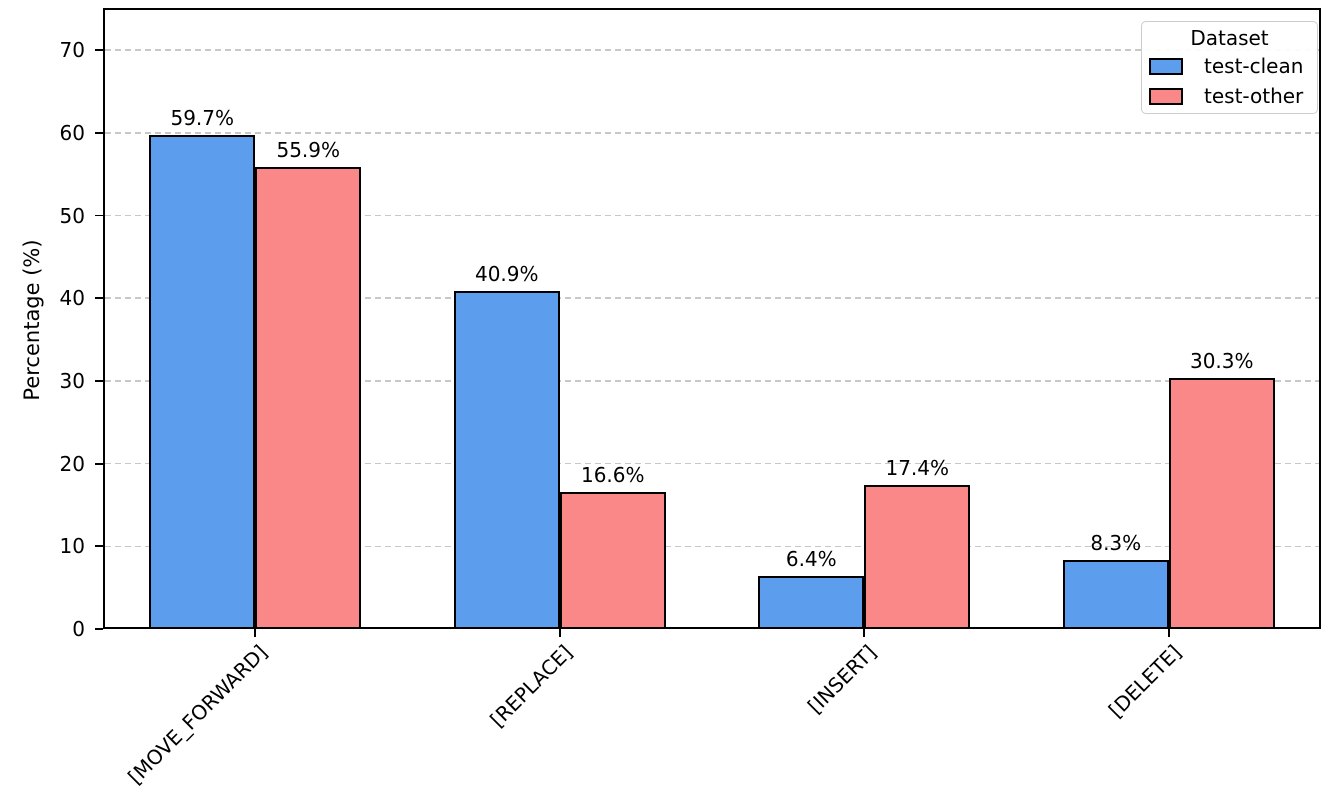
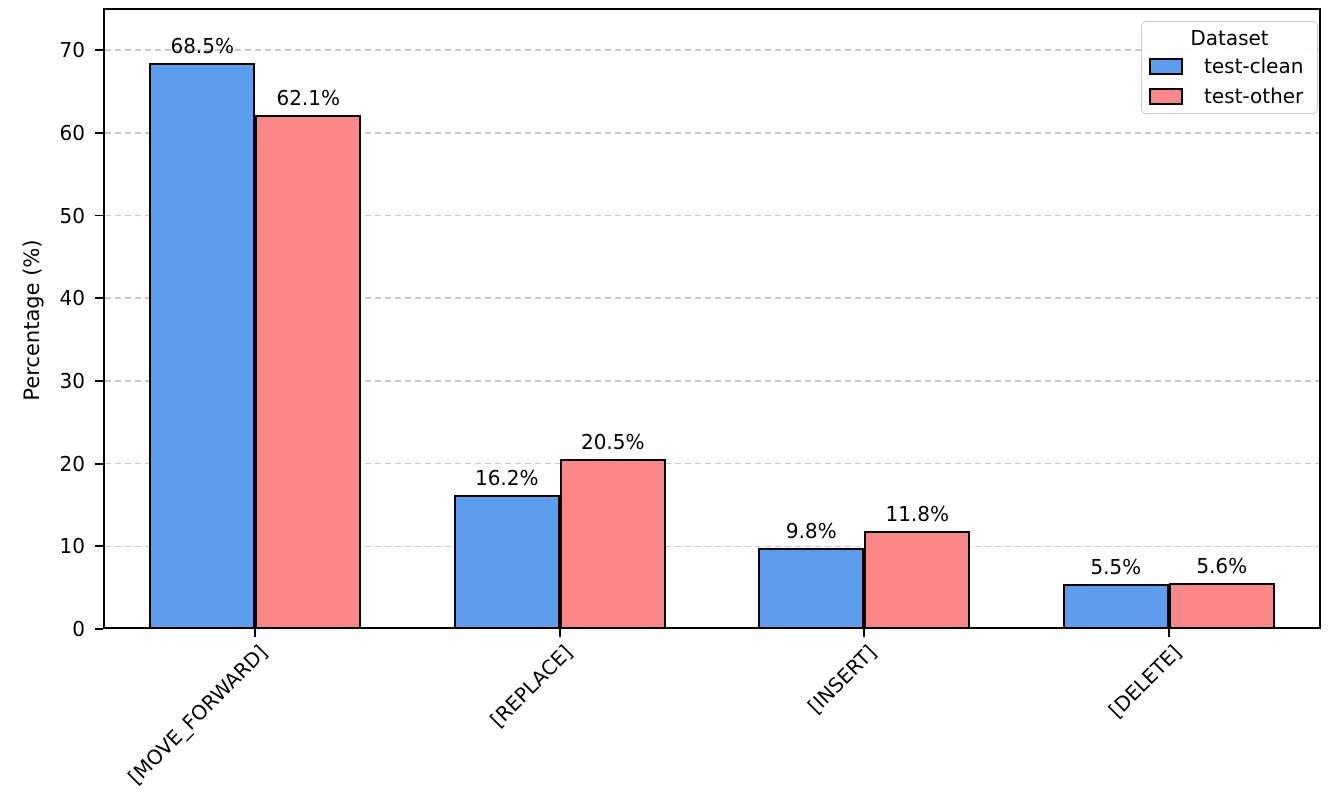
test-clean/[MOVE_FORWARD]: 59.7% -> 68.5%
test-other/[MOVE_FORWARD]: 55.9% -> 62.1%
test-clean/[REPLACE]: 40.9% -> 16.2%
test-other/[REPLACE]: 16.6% -> 20.5%
test-clean/[INSERT]: 6.4% -> 9.8%
test-other/[INSERT]: 17.4% -> 11.8%
test-clean/[DELETE]: 8.3% -> 5.5%
test-other/[DELETE]: 30.3% -> 5.6%
